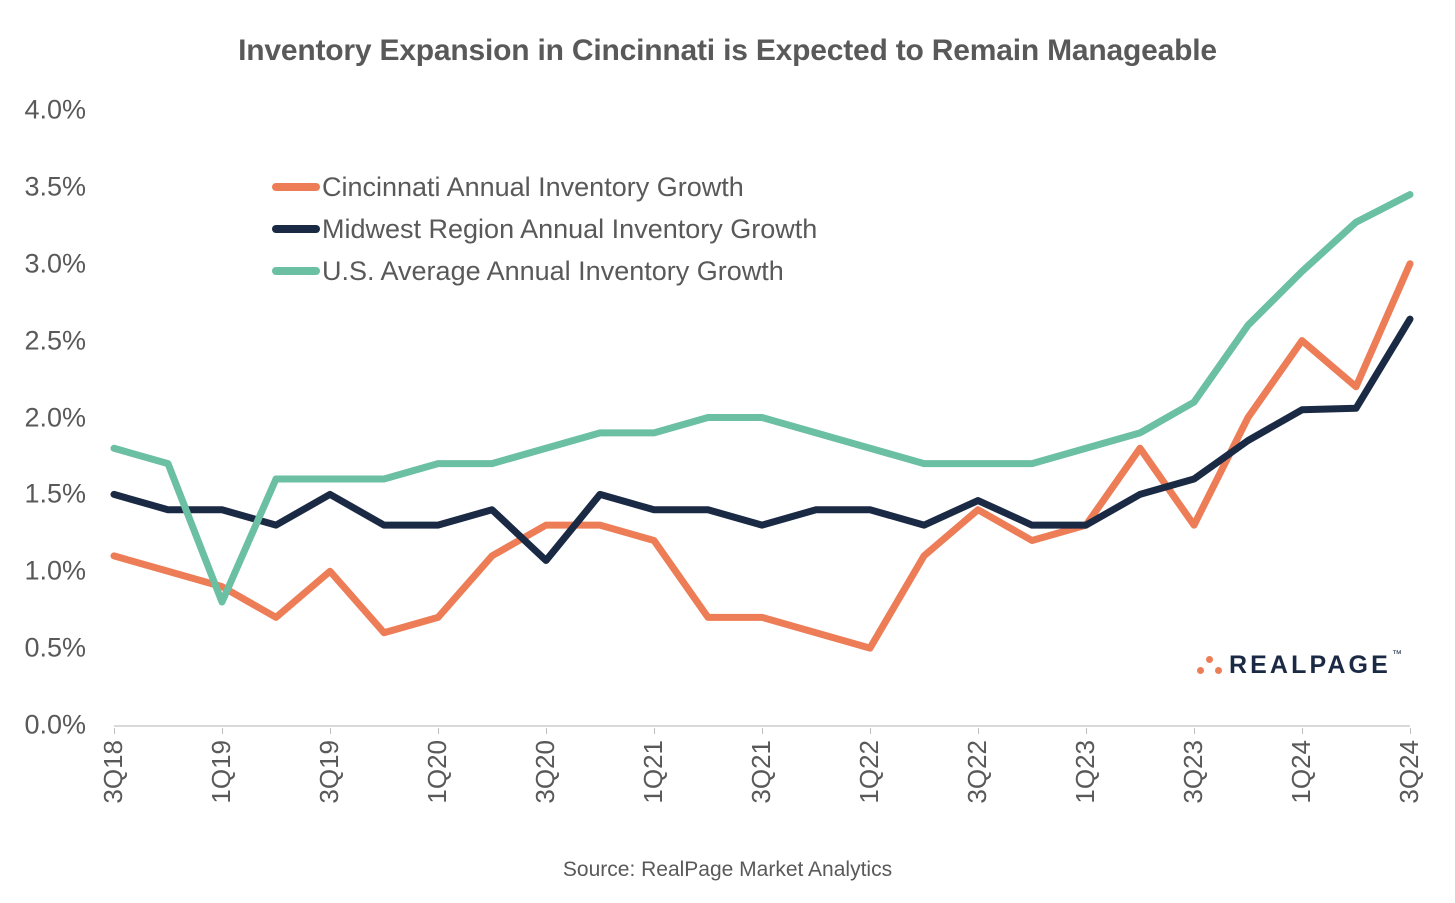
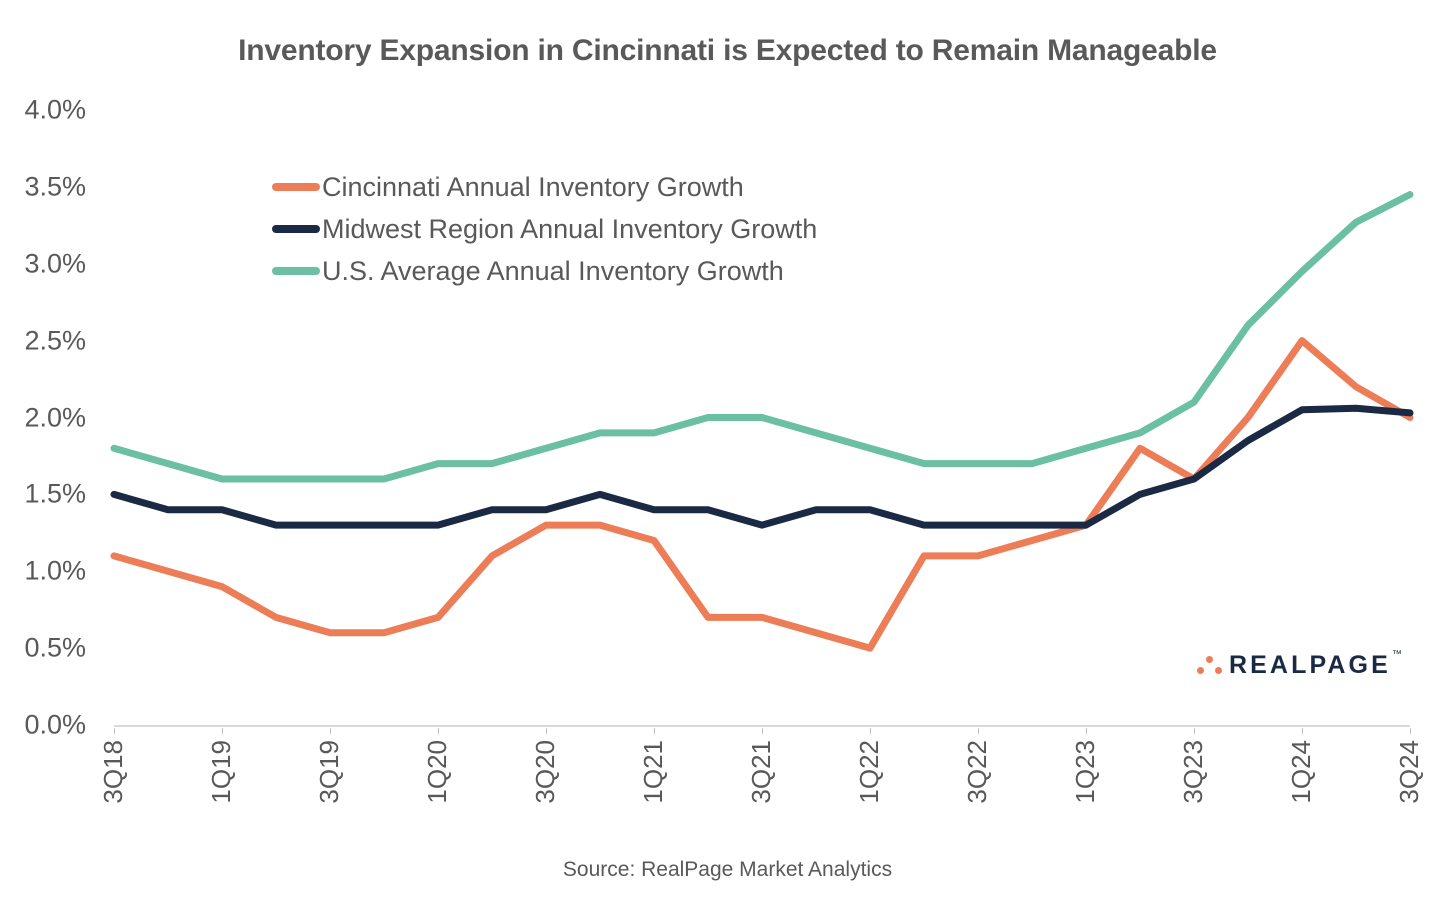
U.S. Average Annual Inventory Growth/1Q19: 0.80% -> 1.60%
Cincinnati Annual Inventory Growth/3Q19: 1.0% -> 0.6%
Midwest Region Annual Inventory Growth/3Q19: 1.50% -> 1.30%
Midwest Region Annual Inventory Growth/3Q20: 1.07% -> 1.40%
Cincinnati Annual Inventory Growth/3Q22: 1.4% -> 1.1%
Midwest Region Annual Inventory Growth/3Q22: 1.46% -> 1.30%
Cincinnati Annual Inventory Growth/3Q23: 1.3% -> 1.6%
Cincinnati Annual Inventory Growth/3Q24: 3.0% -> 2.0%
Midwest Region Annual Inventory Growth/3Q24: 2.64% -> 2.03%
